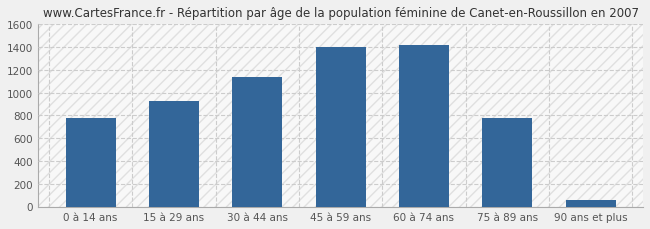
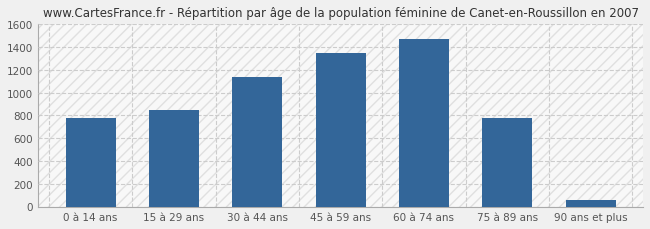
15 à 29 ans: 920 -> 850
45 à 59 ans: 1400 -> 1350
60 à 74 ans: 1420 -> 1470
